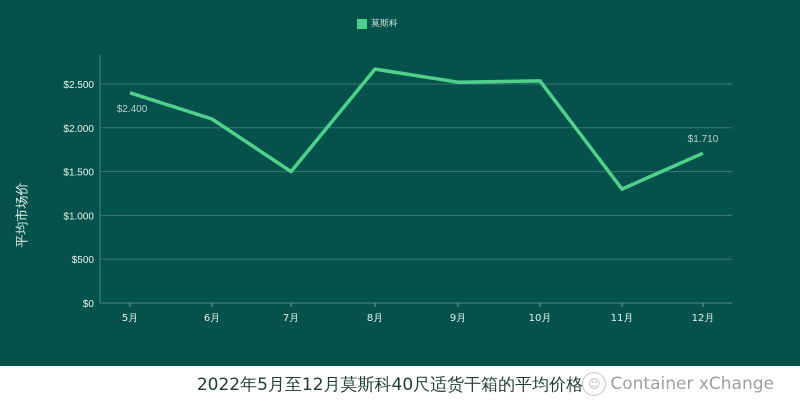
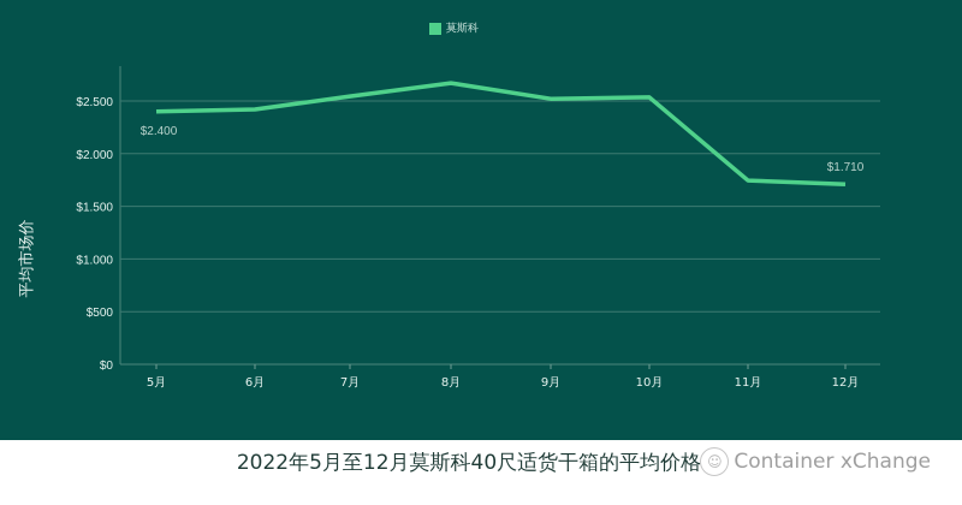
6月: $2100 -> $2400
7月: $1500 -> $2500
11月: $1300 -> $1700
